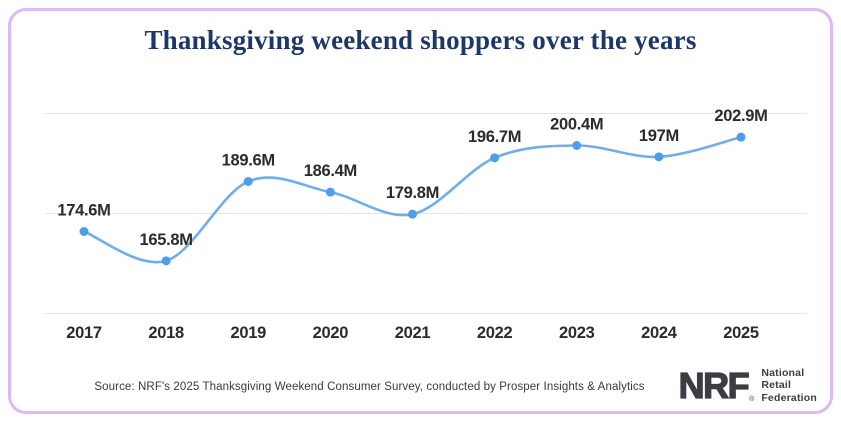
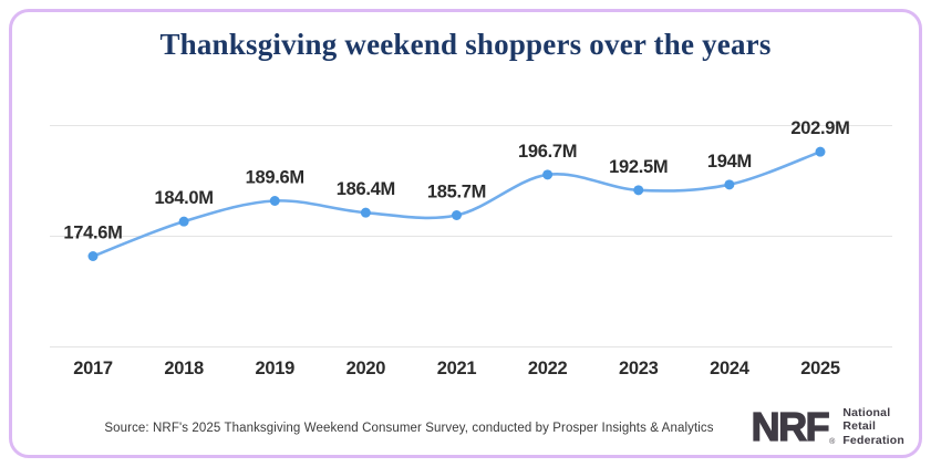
2018: 165.8M -> 184.0M
2021: 179.8M -> 185.7M
2023: 200.4M -> 192.5M
2024: 197M -> 194M
